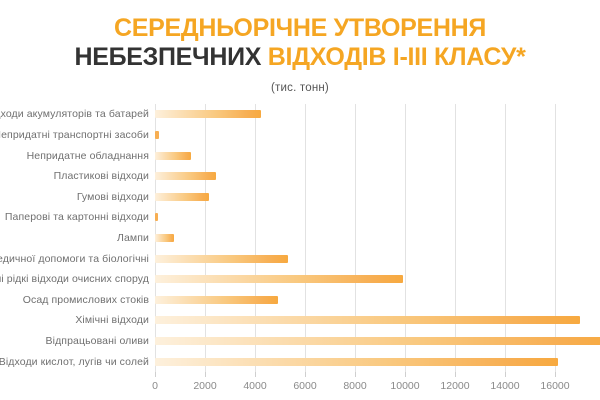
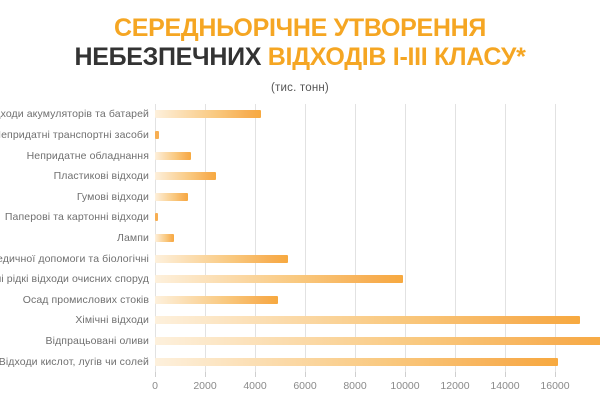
Гумові відходи: 2200 -> 1300
